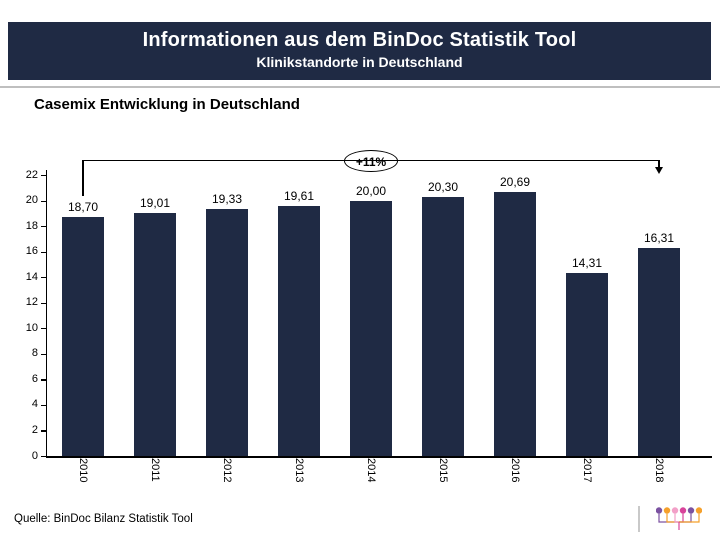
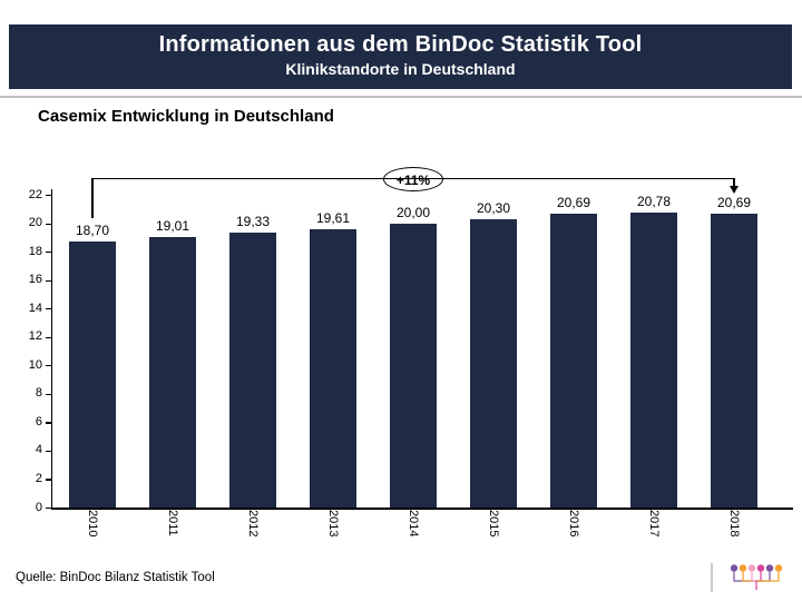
2017: 14,31 -> 20,78
2018: 16,31 -> 20,69
